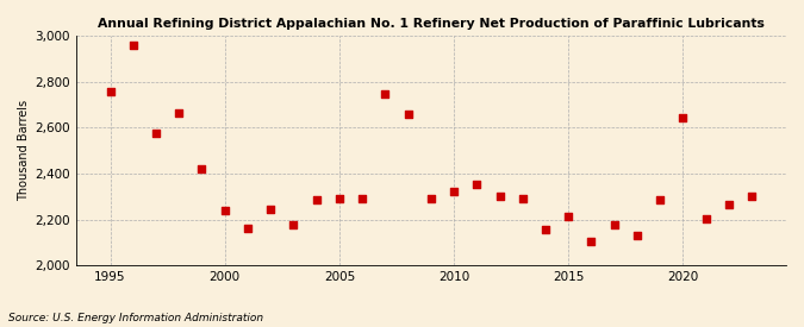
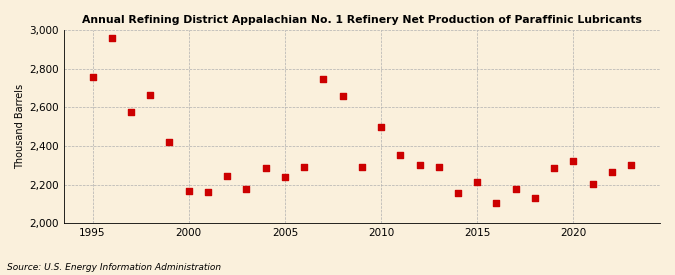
2000: 2,240 -> 2,160
2005: 2,290 -> 2,240
2010: 2,320 -> 2,500
2020: 2,640 -> 2,320
